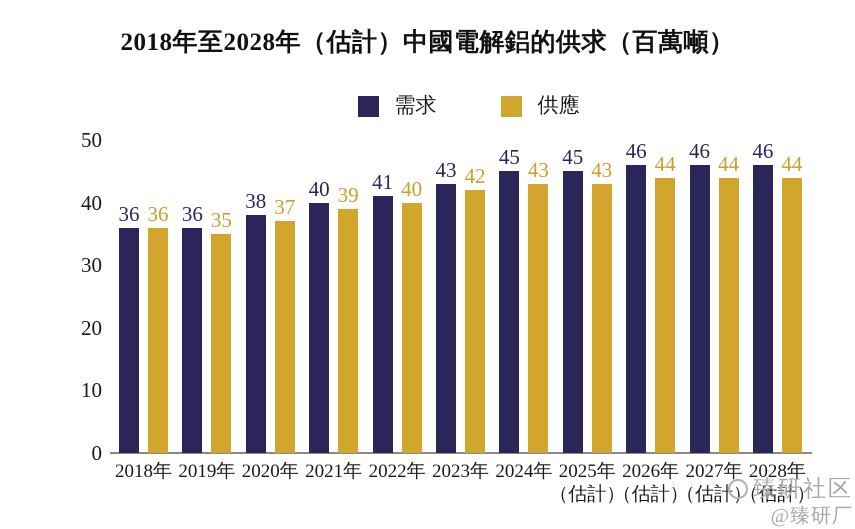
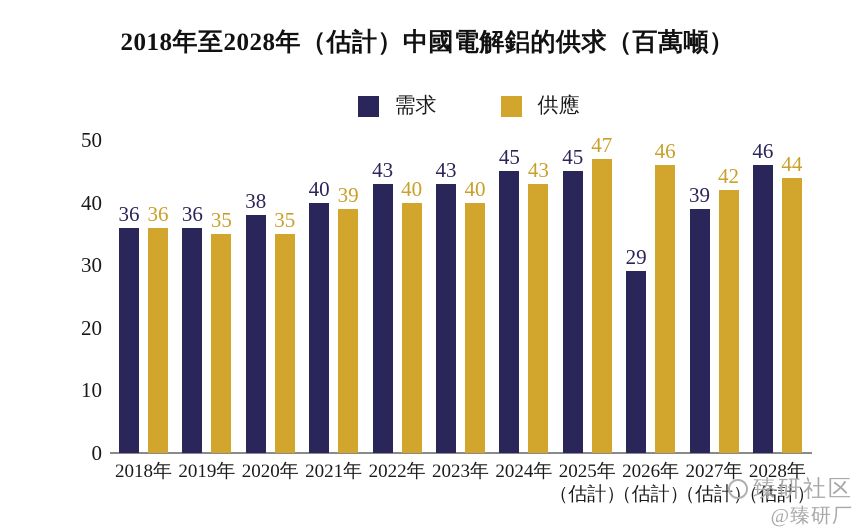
供應/2020年: 37 -> 35
需求/2022年: 41 -> 43
供應/2023年: 42 -> 40
供應/2025年（估計）: 43 -> 47
需求/2026年（估計）: 46 -> 29
供應/2026年（估計）: 44 -> 46
需求/2027年（估計）: 46 -> 39
供應/2027年（估計）: 44 -> 42
